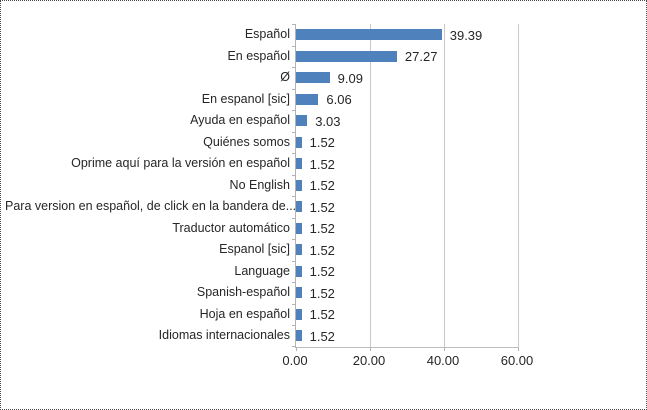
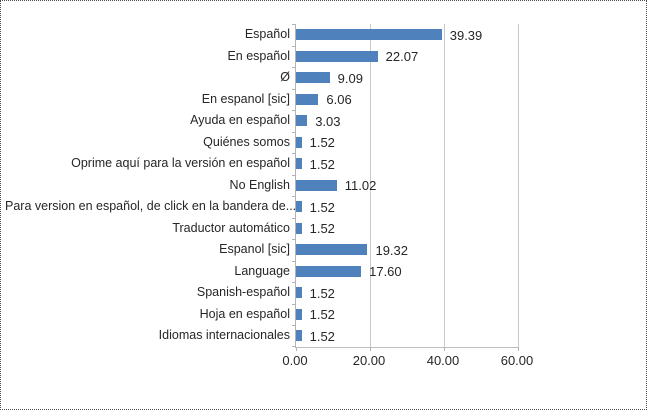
En español: 27.27 -> 22.07
No English: 1.52 -> 11.02
Espanol [sic]: 1.52 -> 19.32
Language: 1.52 -> 17.60
